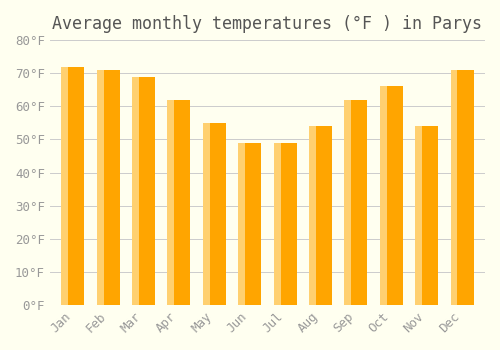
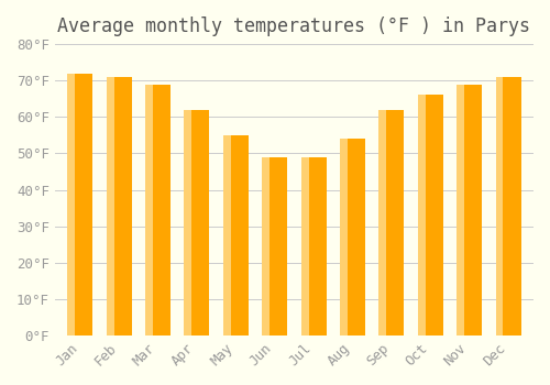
Nov: 54°F -> 69°F
